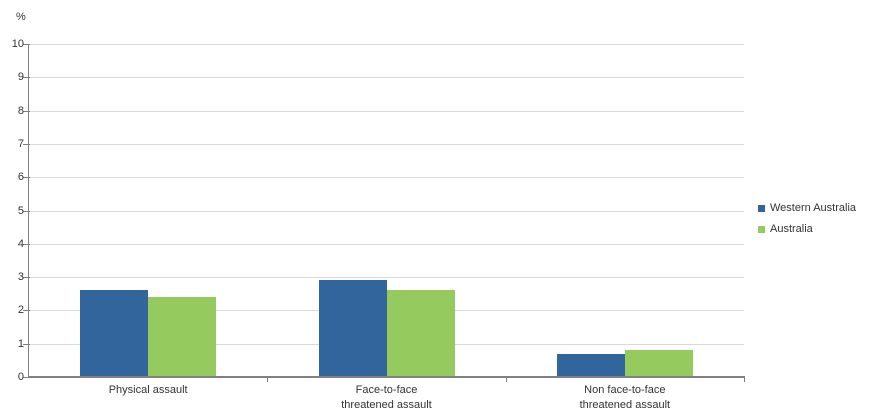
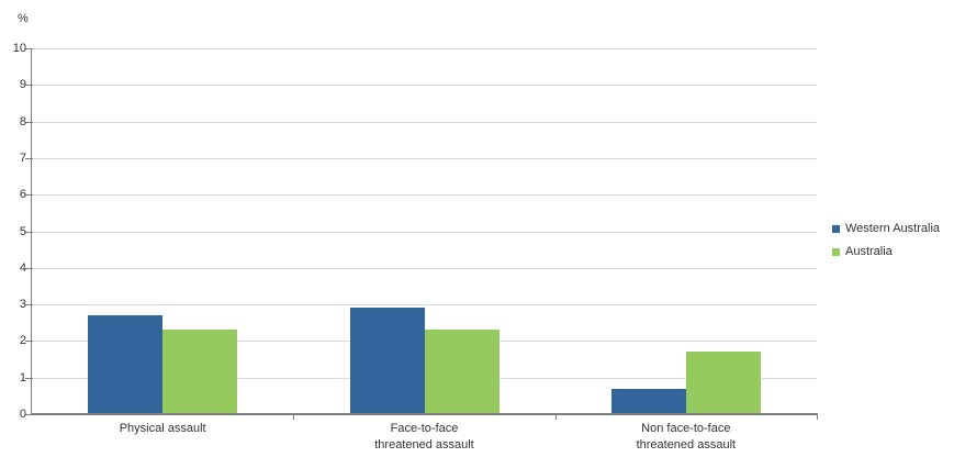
Western Australia/Physical assault: 2.6 -> 2.7
Australia/Physical assault: 2.4 -> 2.3
Australia/Face-to-face threatened assault: 2.6 -> 2.3
Australia/Non face-to-face threatened assault: 0.8 -> 1.7
